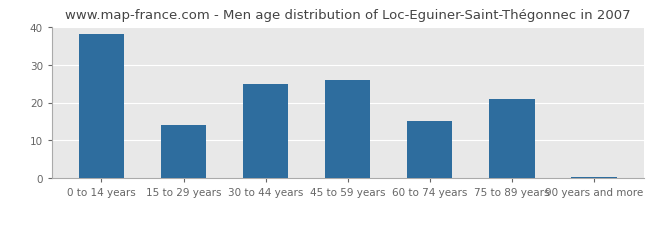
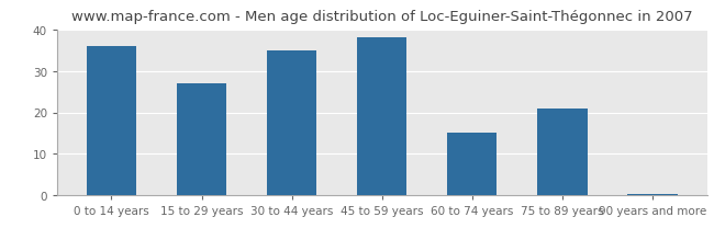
0 to 14 years: 38.0 -> 36.0
15 to 29 years: 14.0 -> 27.0
30 to 44 years: 25.0 -> 35.0
45 to 59 years: 26.0 -> 38.0
